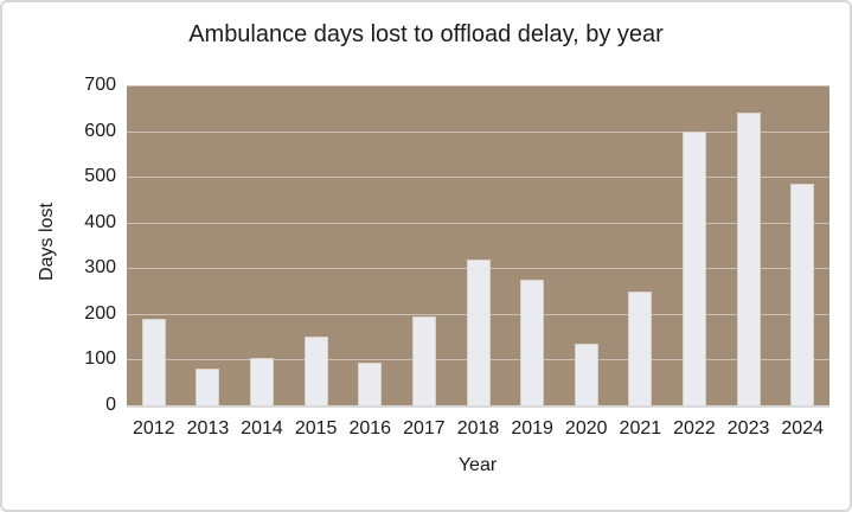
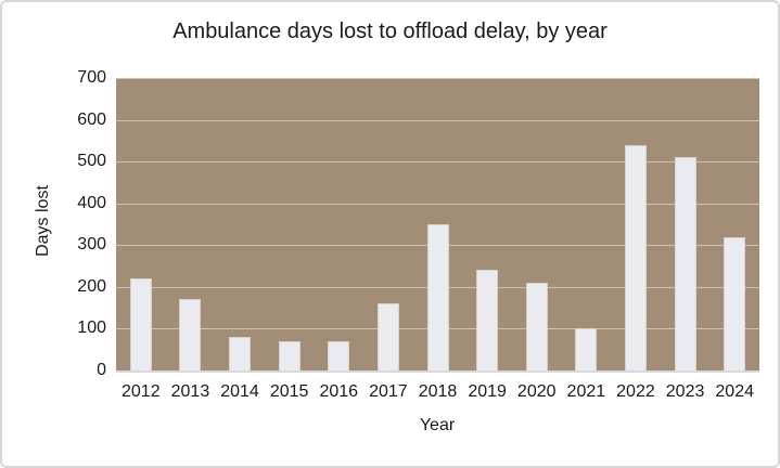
2012: 190 -> 220
2013: 80 -> 170
2014: 100 -> 80
2015: 150 -> 70
2016: 90 -> 70
2017: 200 -> 160
2018: 320 -> 350
2019: 280 -> 240
2020: 140 -> 210
2021: 250 -> 100
2022: 600 -> 540
2023: 640 -> 510
2024: 480 -> 320
